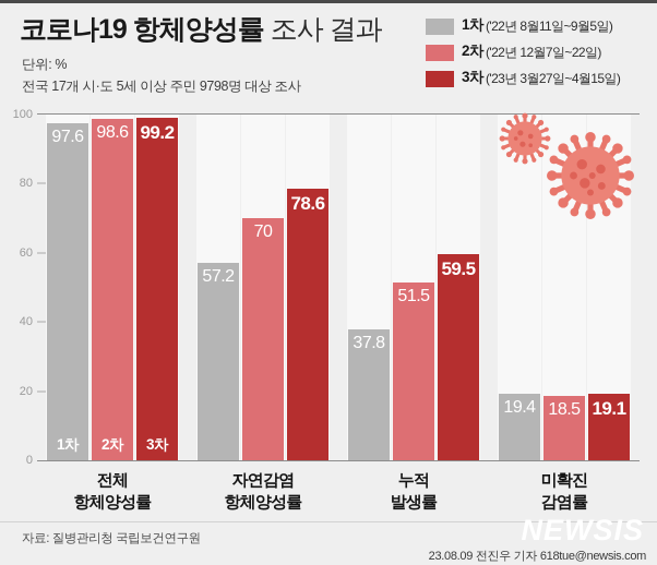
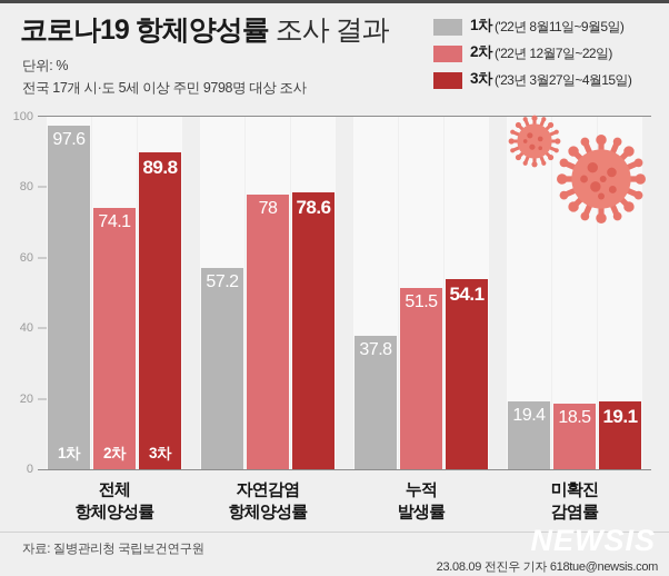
2차/전체 항체양성률: 98.6 -> 74.1
3차/전체 항체양성률: 99.2 -> 89.8
2차/자연감염 항체양성률: 70 -> 78
3차/누적 발생률: 59.5 -> 54.1
